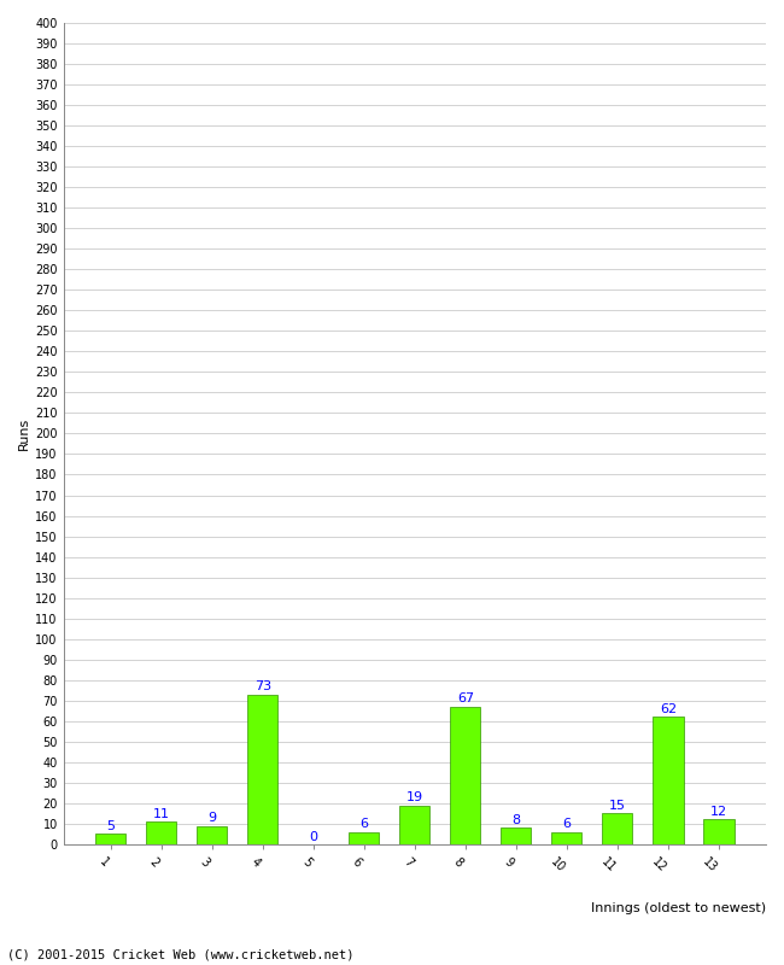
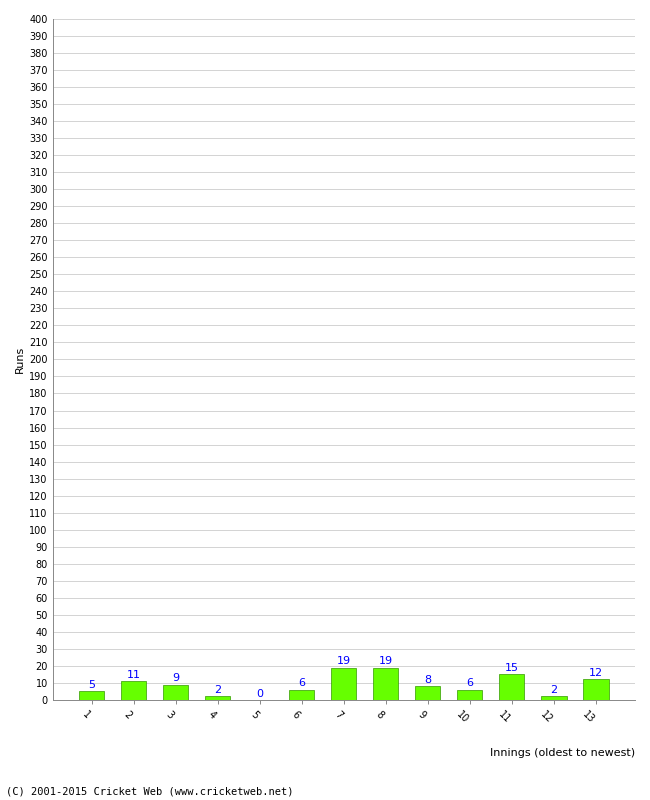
4: 73 -> 2
8: 67 -> 19
12: 62 -> 2
